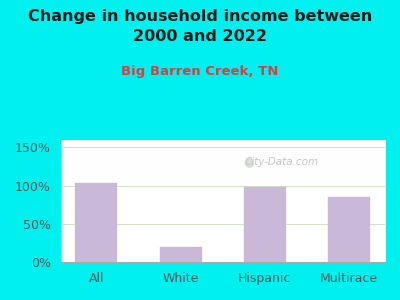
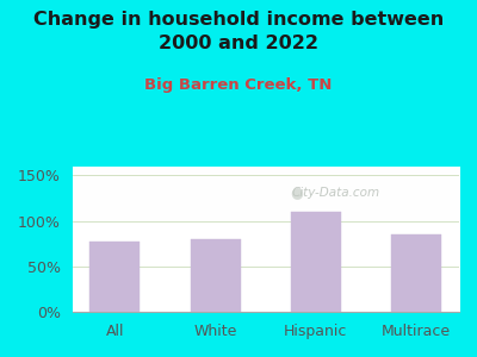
All: 104% -> 78%
White: 20% -> 80%
Hispanic: 98% -> 110%
